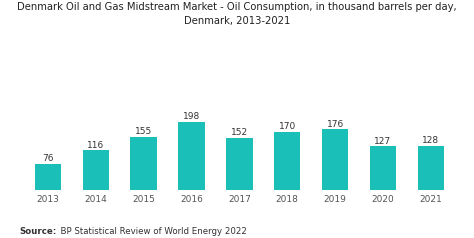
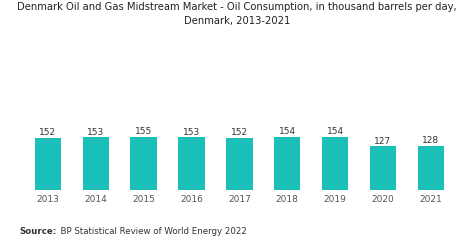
2013: 76 -> 152
2014: 116 -> 153
2016: 198 -> 153
2018: 170 -> 154
2019: 176 -> 154
